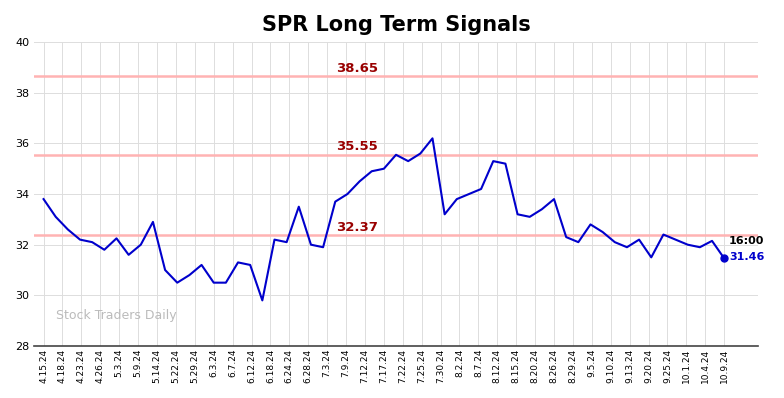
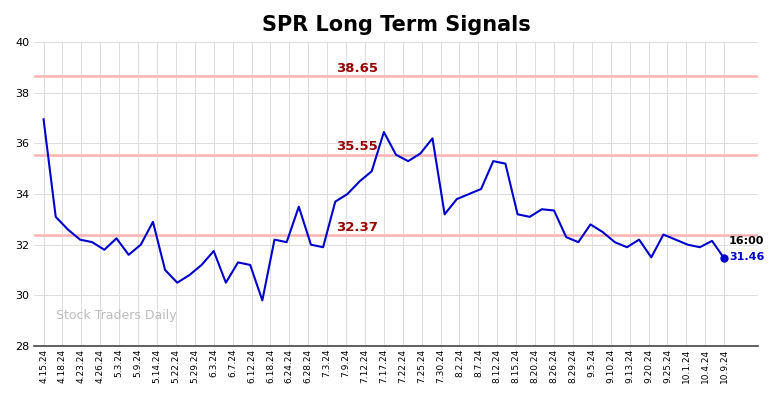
4.15.24: 33.80 -> 36.95
6.3.24: 30.50 -> 31.75
7.17.24: 35.00 -> 36.45
8.26.24: 33.80 -> 33.35
